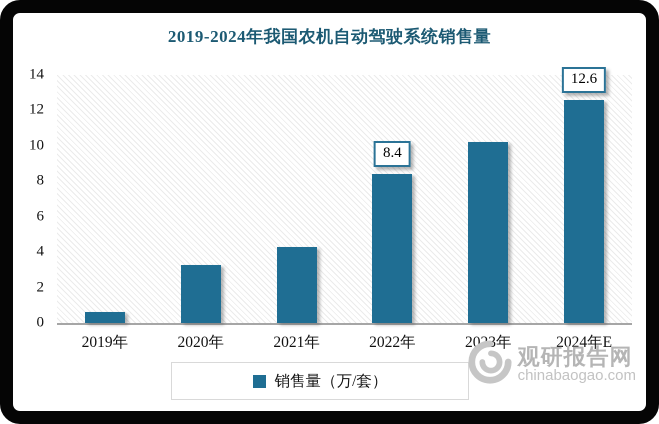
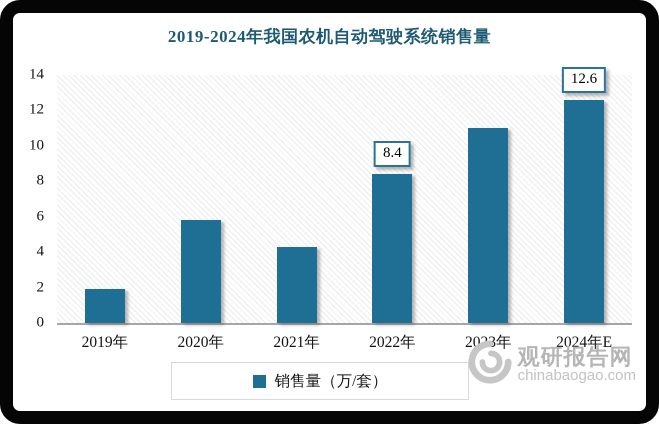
2019年: 0.6 -> 1.9
2020年: 3.3 -> 5.8
2023年: 10.2 -> 11.0
